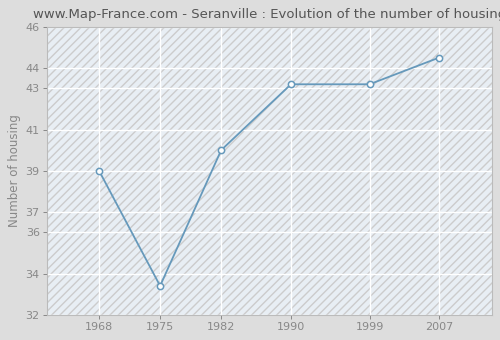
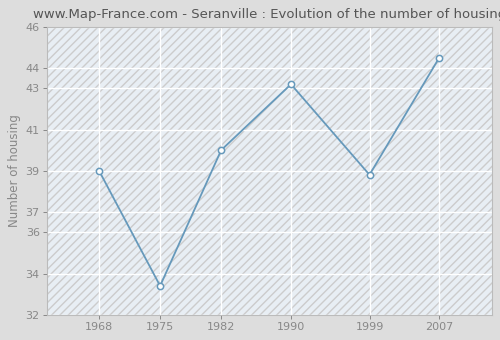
1999: 43.2 -> 38.8
